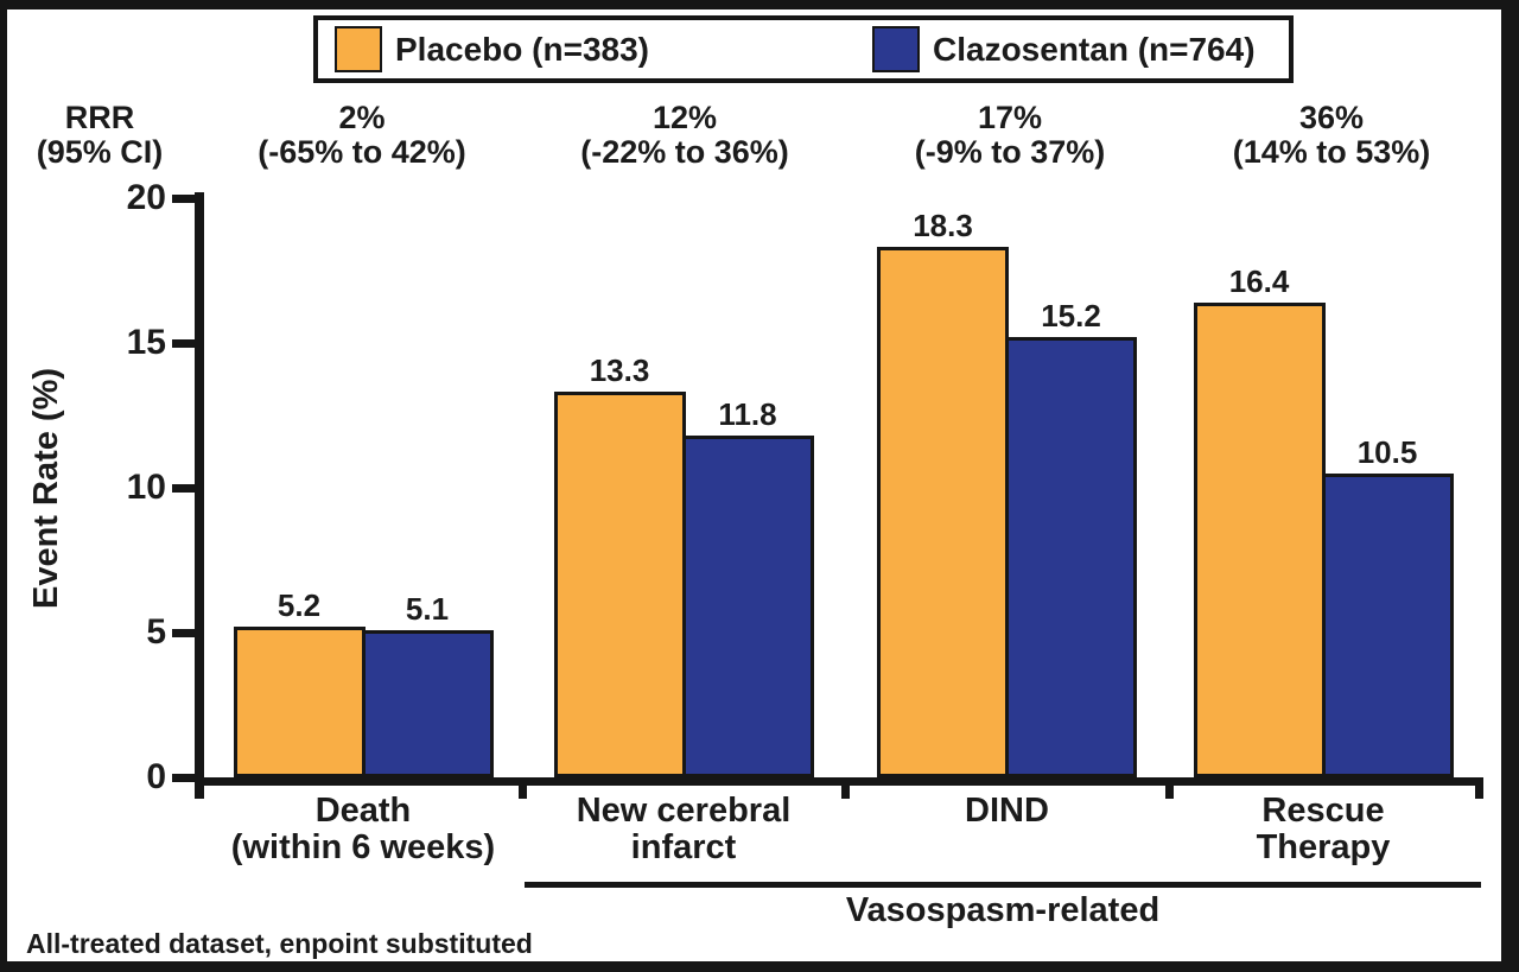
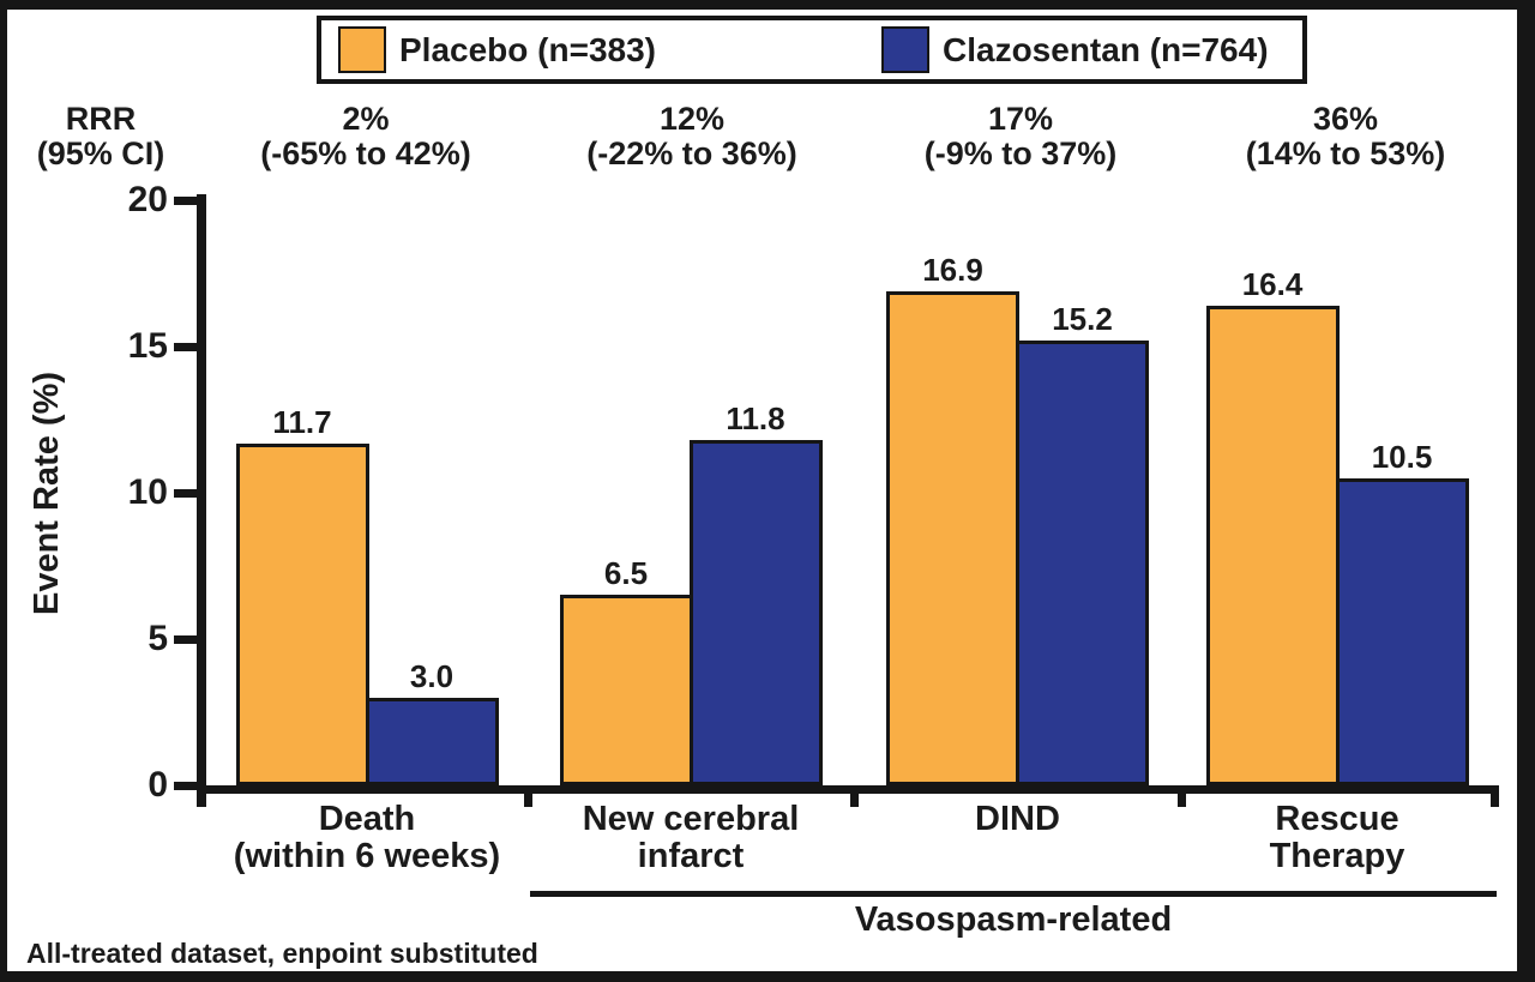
Placebo (n=383)/Death (within 6 weeks): 5.2 -> 11.7
Clazosentan (n=764)/Death (within 6 weeks): 5.1 -> 3.0
Placebo (n=383)/New cerebral infarct: 13.3 -> 6.5
Placebo (n=383)/DIND: 18.3 -> 16.9
